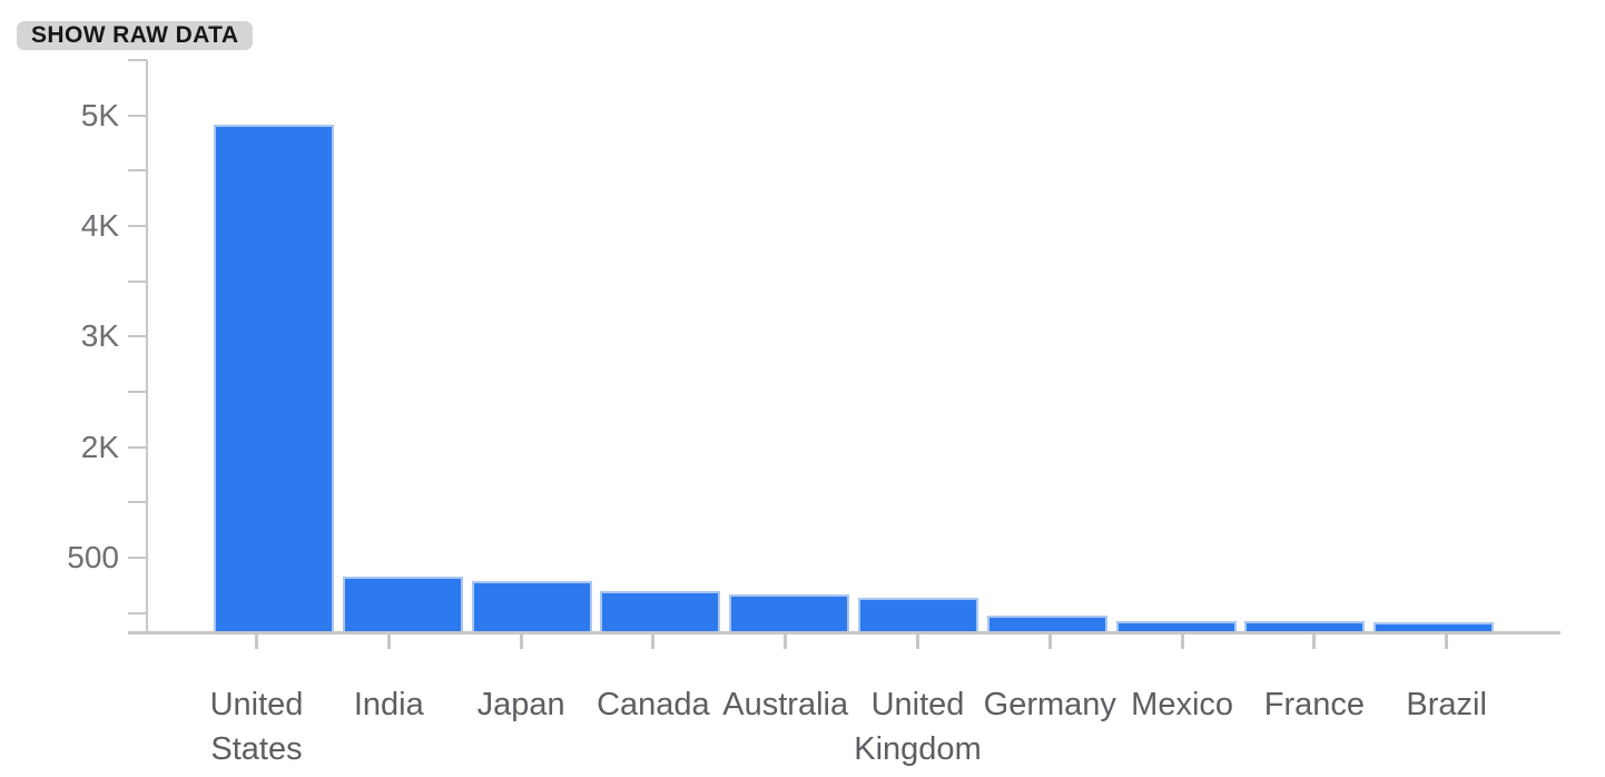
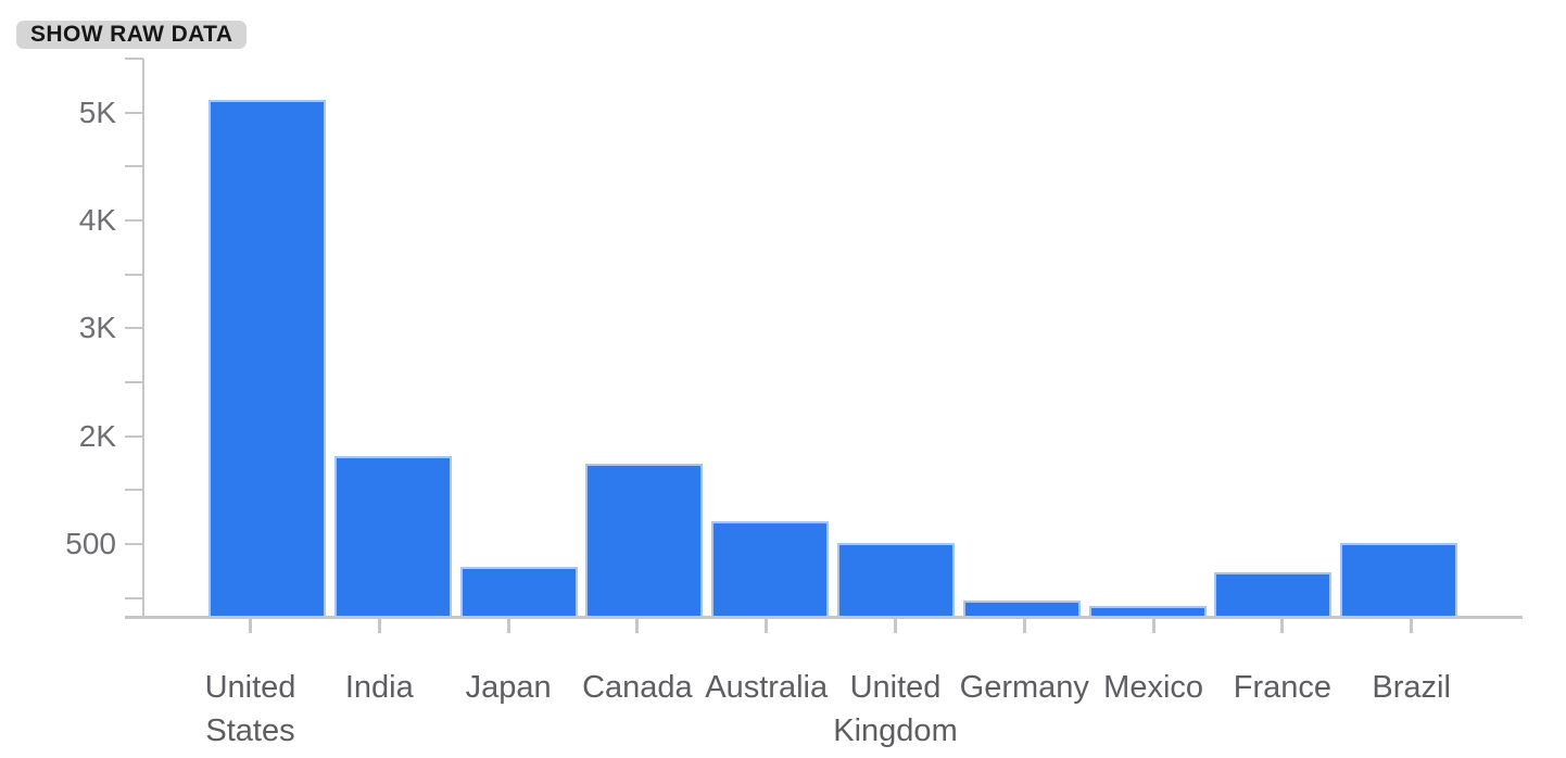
United States: 4.9K -> 5.1K
India: 0.4K -> 1.7K
Canada: 0.3K -> 1.6K
Australia: 0.2K -> 0.8K
United Kingdom: 0.2K -> 0.5K
France: 0.1K -> 0.3K
Brazil: 0.1K -> 0.5K
